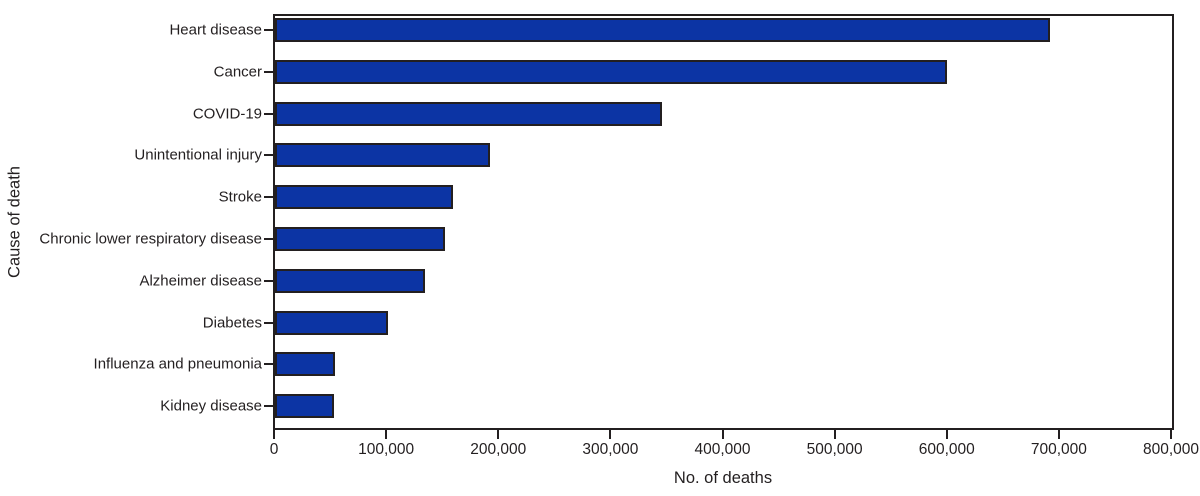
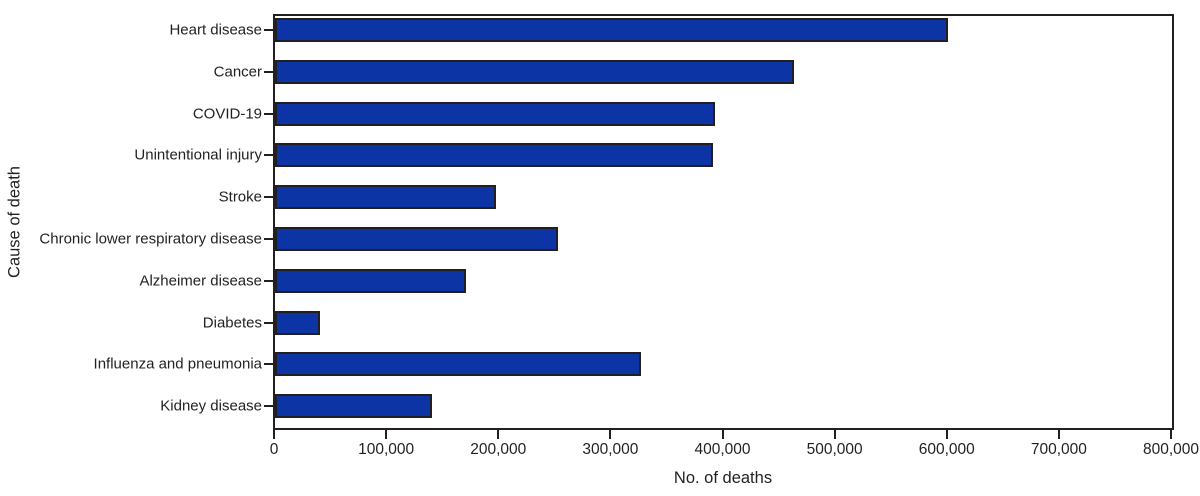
Heart disease: 691000 -> 600000
Cancer: 599000 -> 463000
COVID-19: 345000 -> 392000
Unintentional injury: 192000 -> 391000
Stroke: 159000 -> 197000
Chronic lower respiratory disease: 152000 -> 252000
Alzheimer disease: 133000 -> 170000
Diabetes: 101000 -> 40000
Influenza and pneumonia: 53000 -> 326000
Kidney disease: 52000 -> 140000
